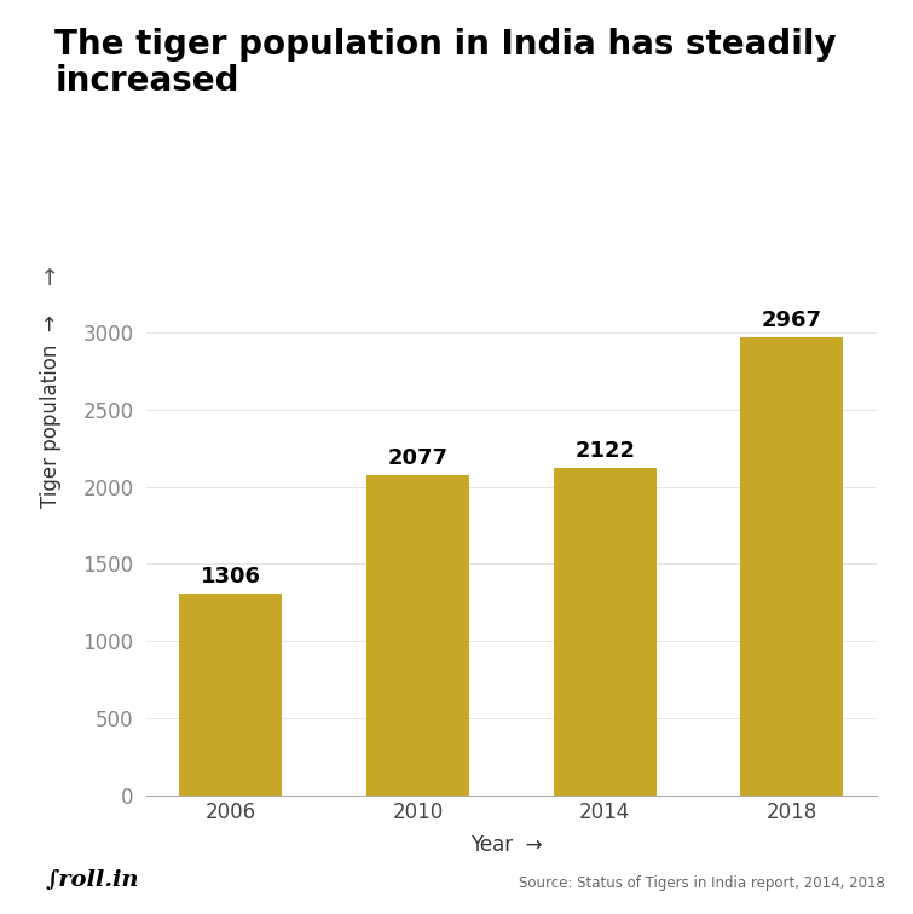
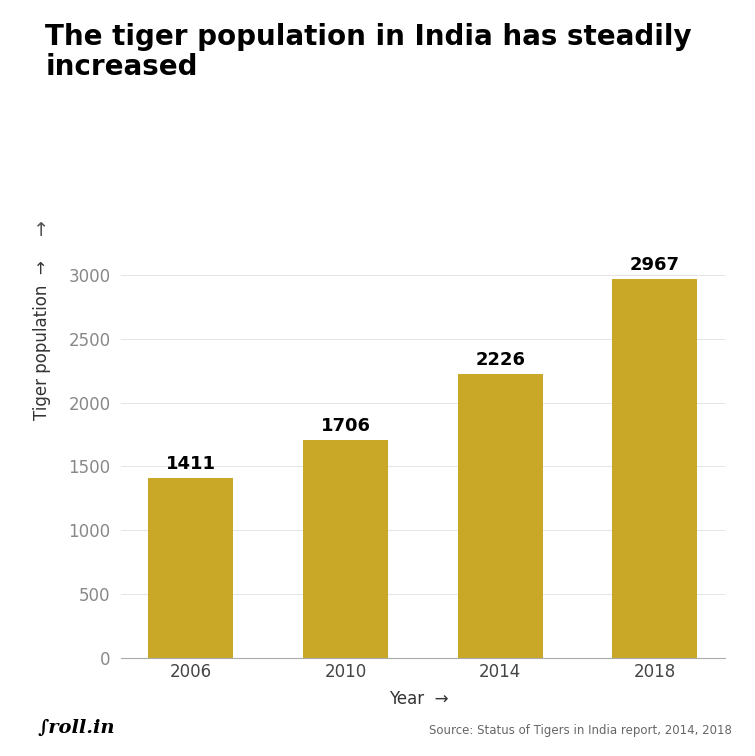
2006: 1306 -> 1411
2010: 2077 -> 1706
2014: 2122 -> 2226
